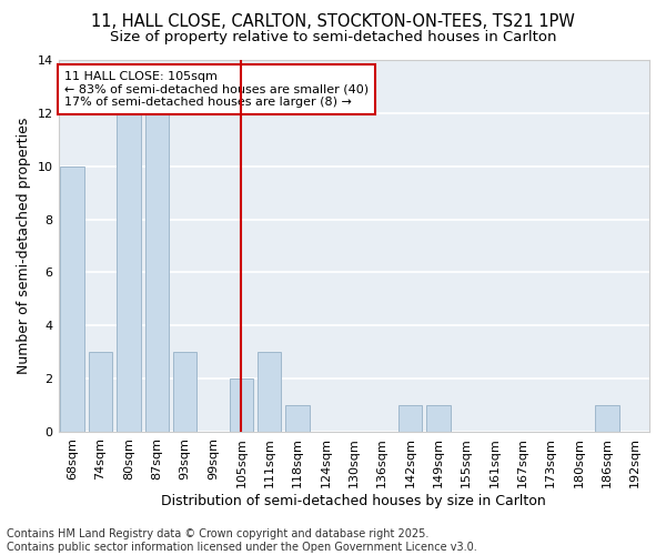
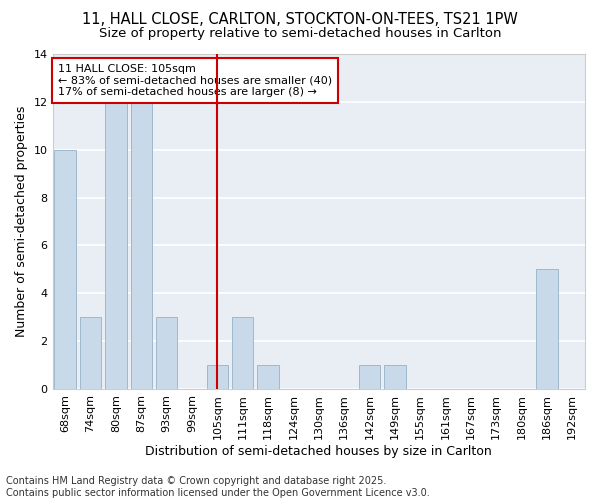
105sqm: 2 -> 1
186sqm: 1 -> 5
